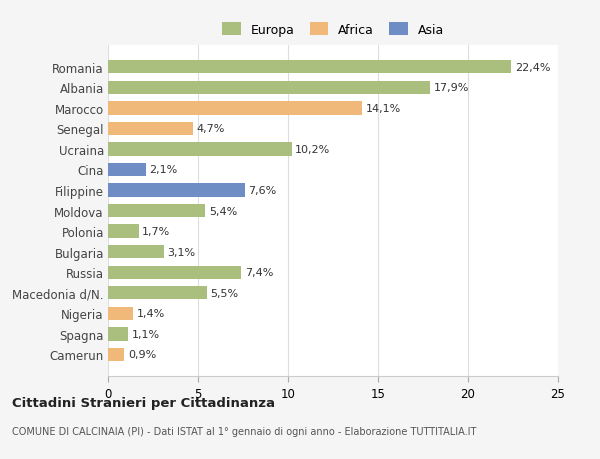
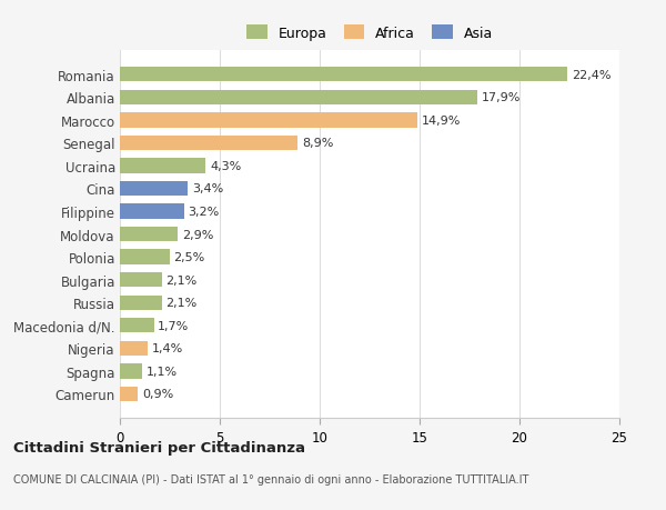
Marocco: 14,1% -> 14,9%
Senegal: 4,7% -> 8,9%
Ucraina: 10,2% -> 4,3%
Cina: 2,1% -> 3,4%
Filippine: 7,6% -> 3,2%
Moldova: 5,4% -> 2,9%
Polonia: 1,7% -> 2,5%
Bulgaria: 3,1% -> 2,1%
Russia: 7,4% -> 2,1%
Macedonia d/N.: 5,5% -> 1,7%
